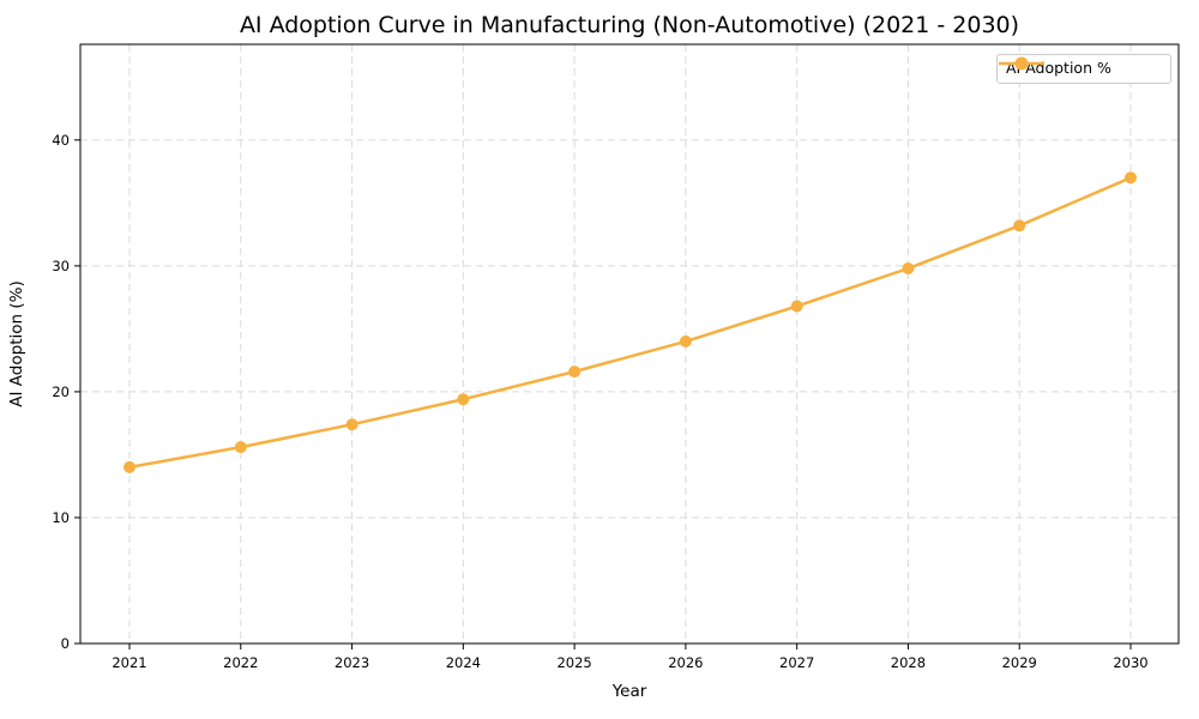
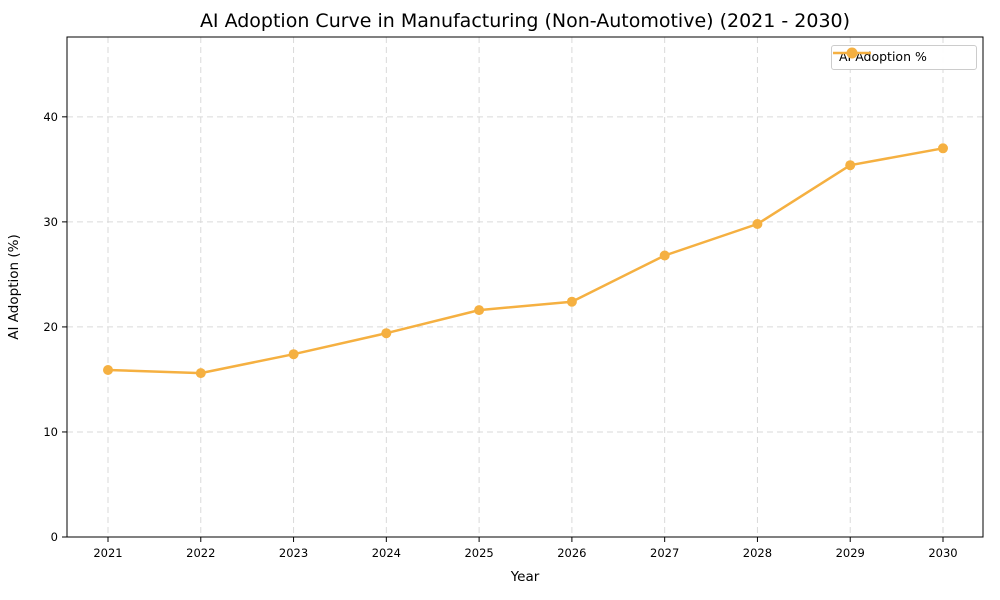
2021: 14.0 -> 15.9
2026: 24.0 -> 22.4
2029: 33.2 -> 35.4
